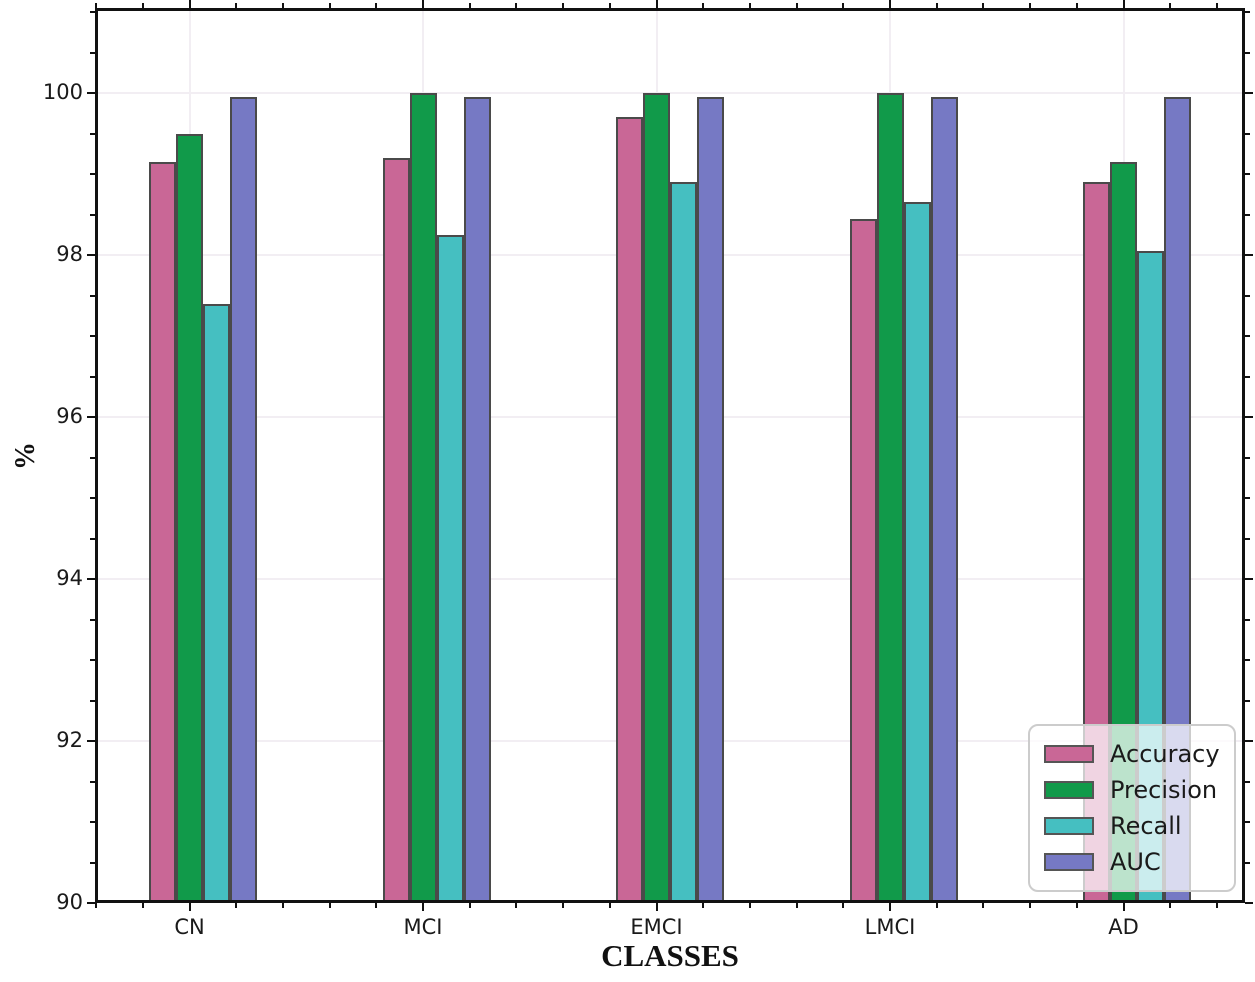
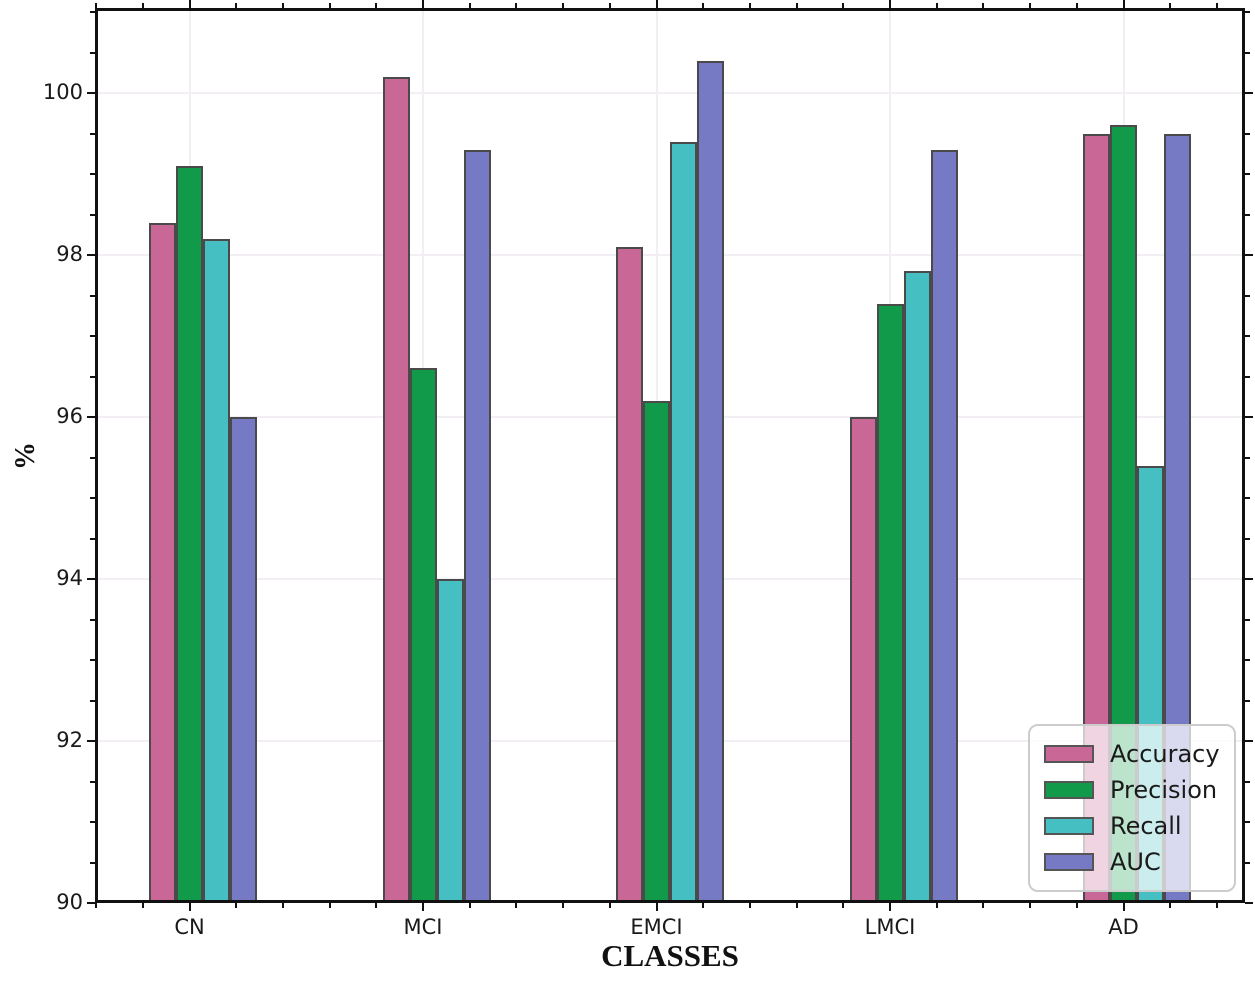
Accuracy/CN: 99.2 -> 98.4
Precision/CN: 99.5 -> 99.1
Recall/CN: 97.4 -> 98.2
AUC/CN: 100.0 -> 96.0
Accuracy/MCI: 99.2 -> 100.2
Precision/MCI: 100.0 -> 96.6
Recall/MCI: 98.2 -> 94.0
AUC/MCI: 100.0 -> 99.3
Accuracy/EMCI: 99.7 -> 98.1
Precision/EMCI: 100.0 -> 96.2
Recall/EMCI: 98.9 -> 99.4
AUC/EMCI: 100.0 -> 100.4
Accuracy/LMCI: 98.5 -> 96.0
Precision/LMCI: 100.0 -> 97.4
Recall/LMCI: 98.7 -> 97.8
AUC/LMCI: 100.0 -> 99.3
Accuracy/AD: 98.9 -> 99.5
Precision/AD: 99.2 -> 99.6
Recall/AD: 98.0 -> 95.4
AUC/AD: 100.0 -> 99.5
